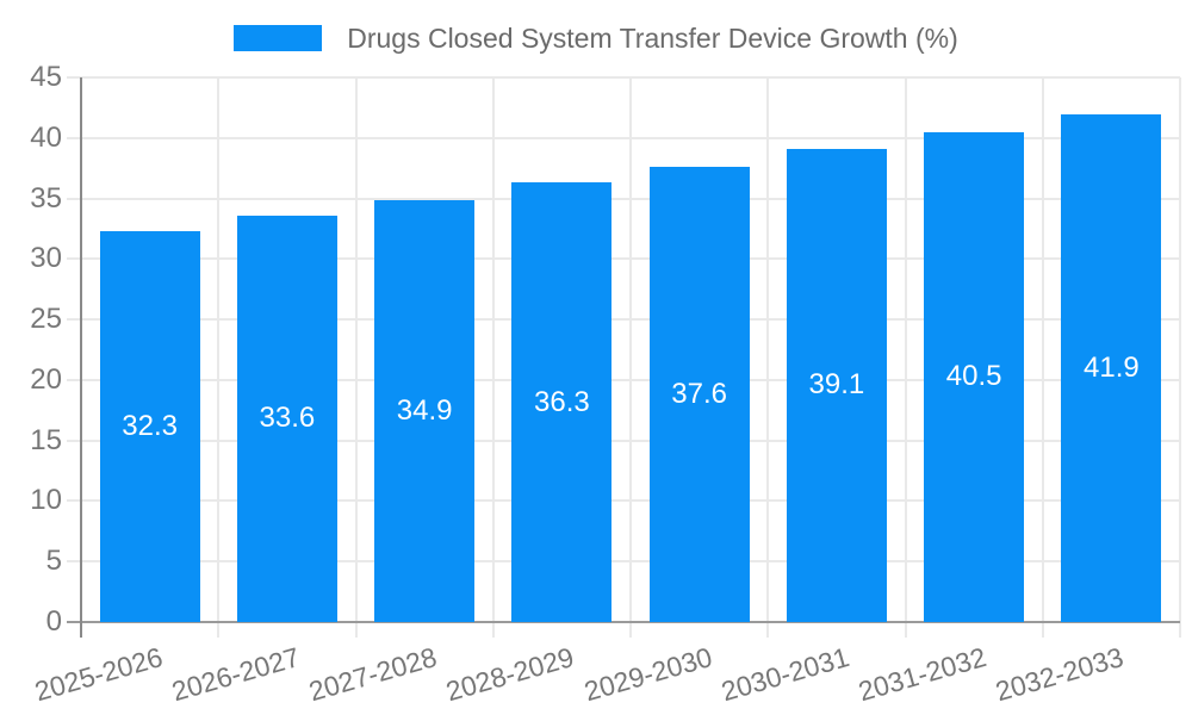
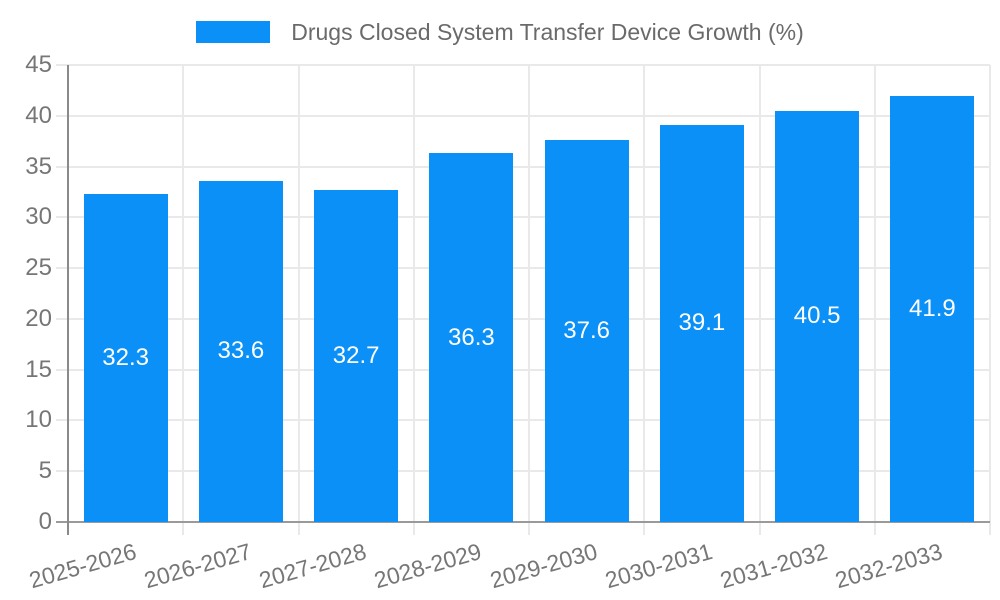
2027-2028: 34.9 -> 32.7
